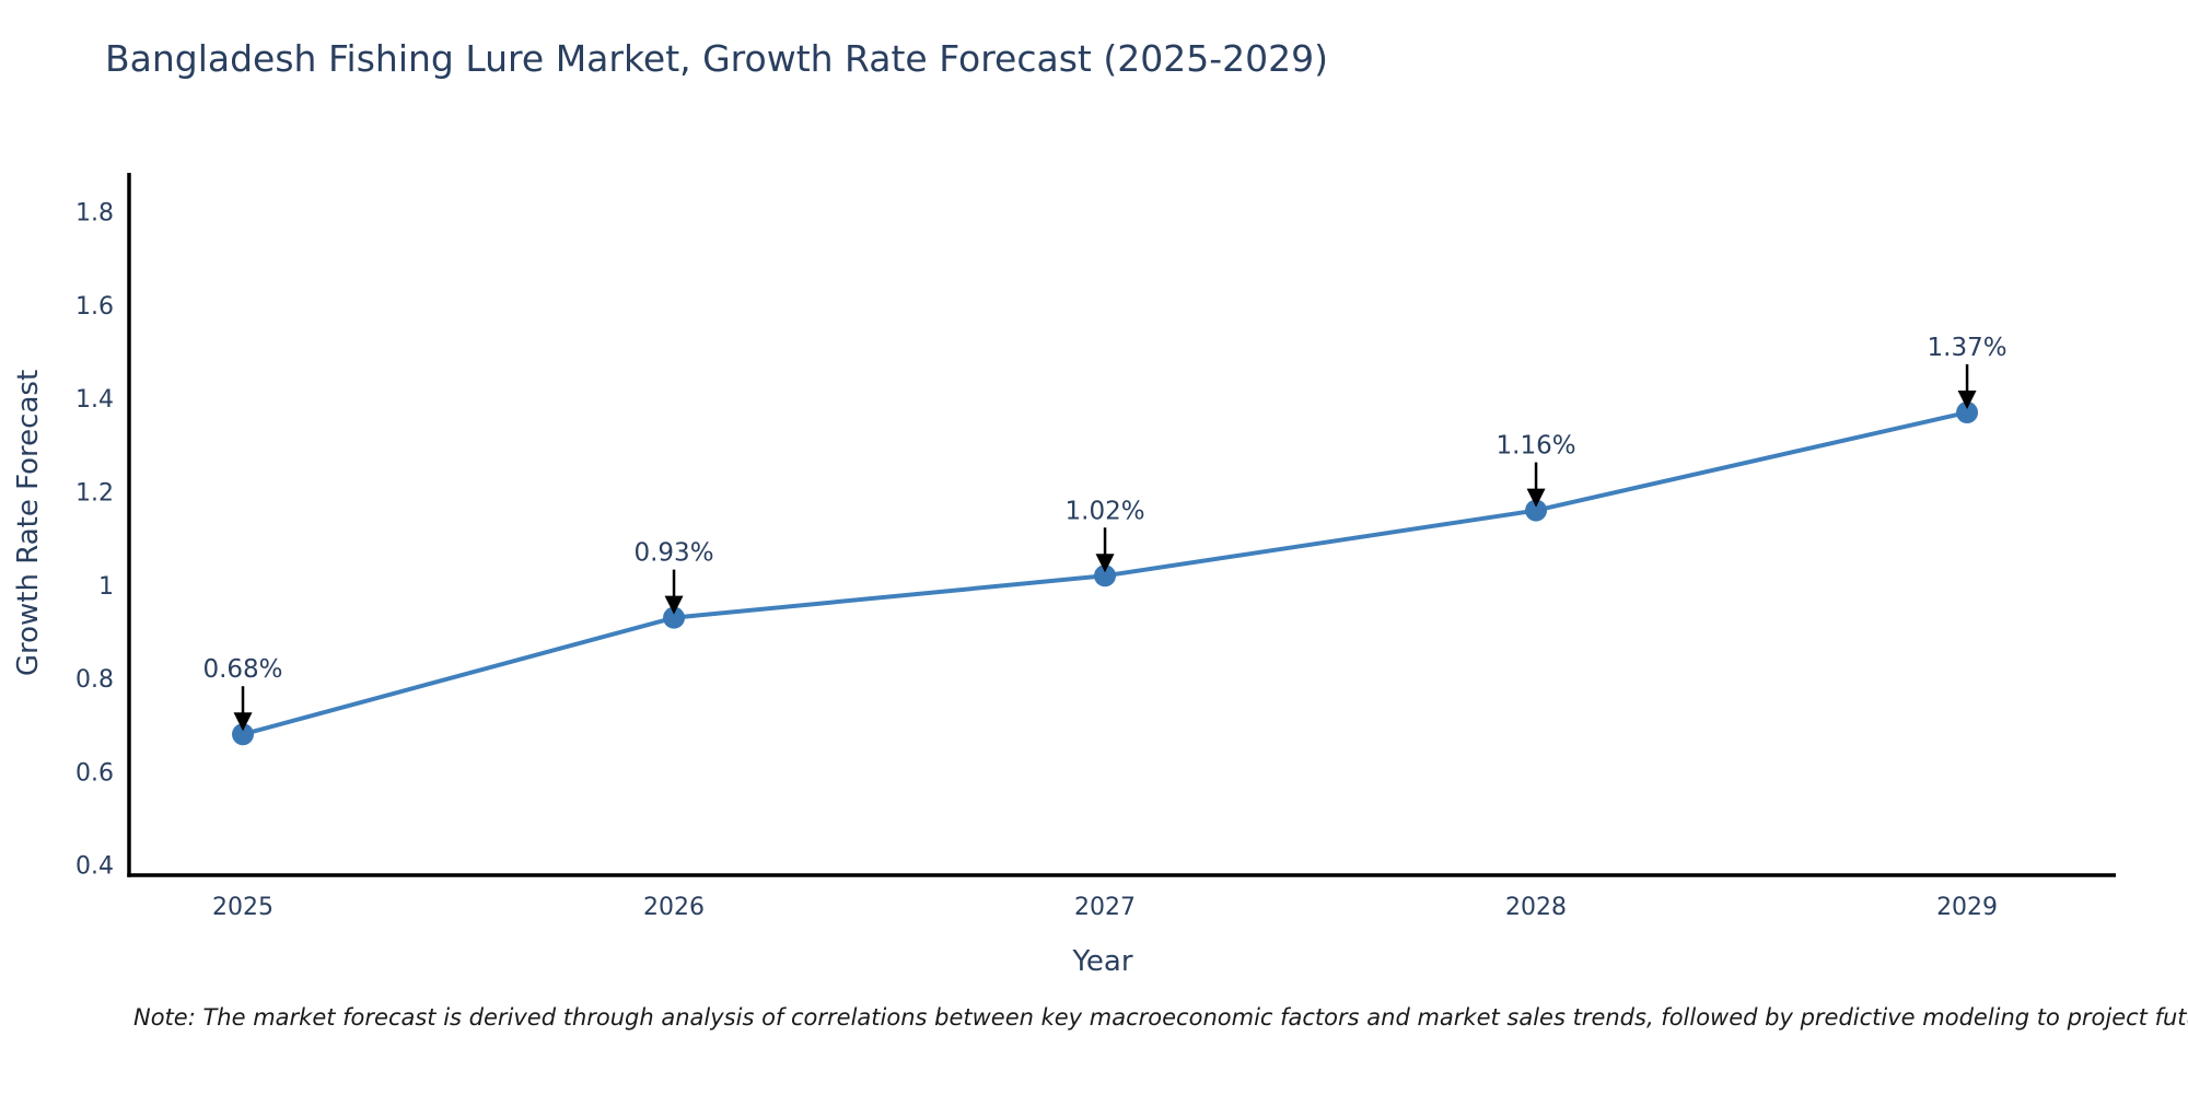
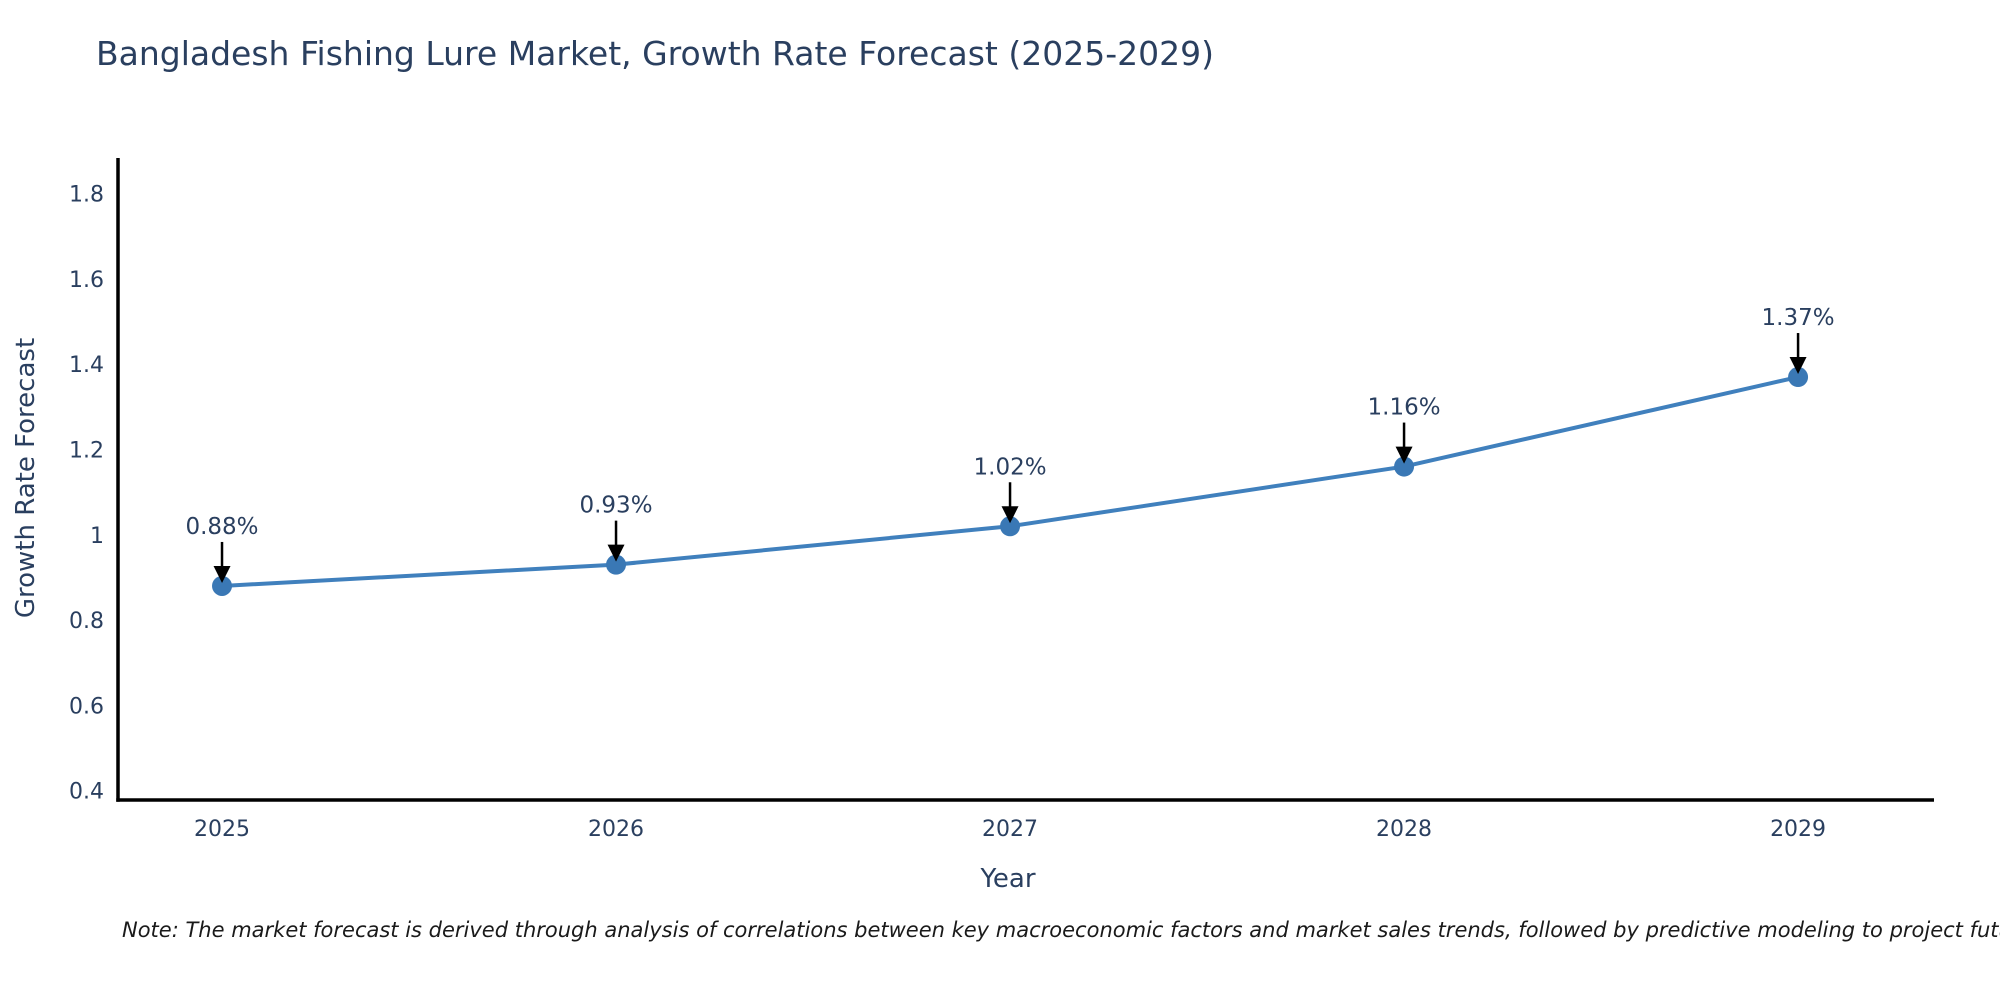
2025: 0.68% -> 0.88%
